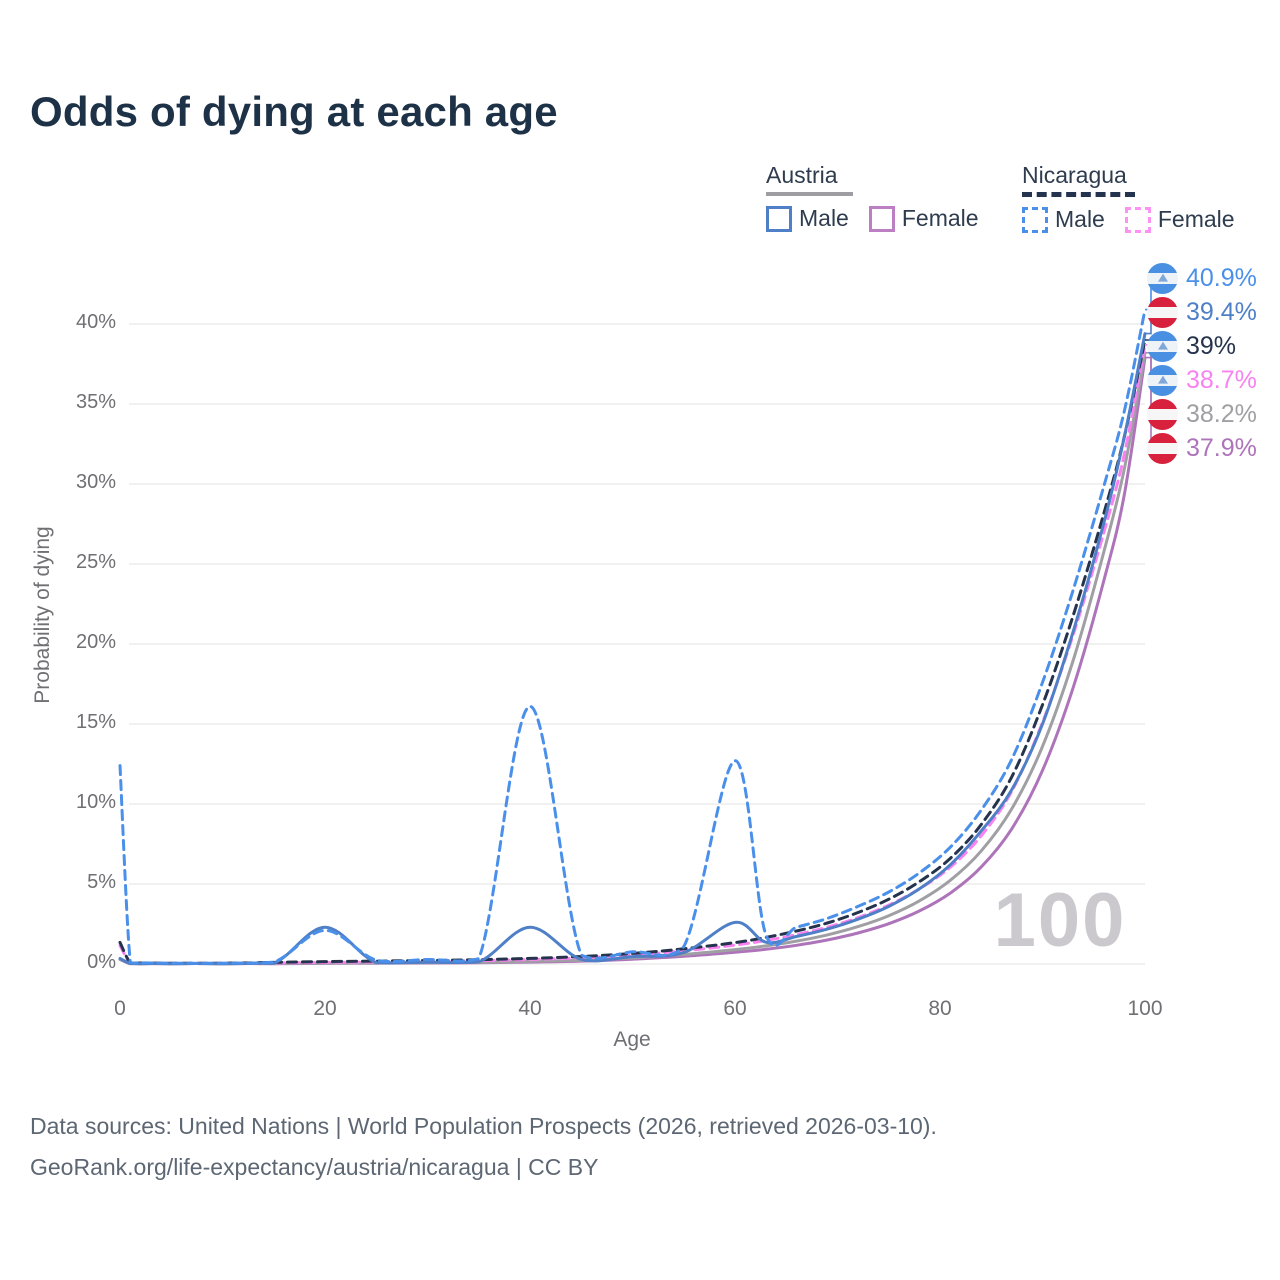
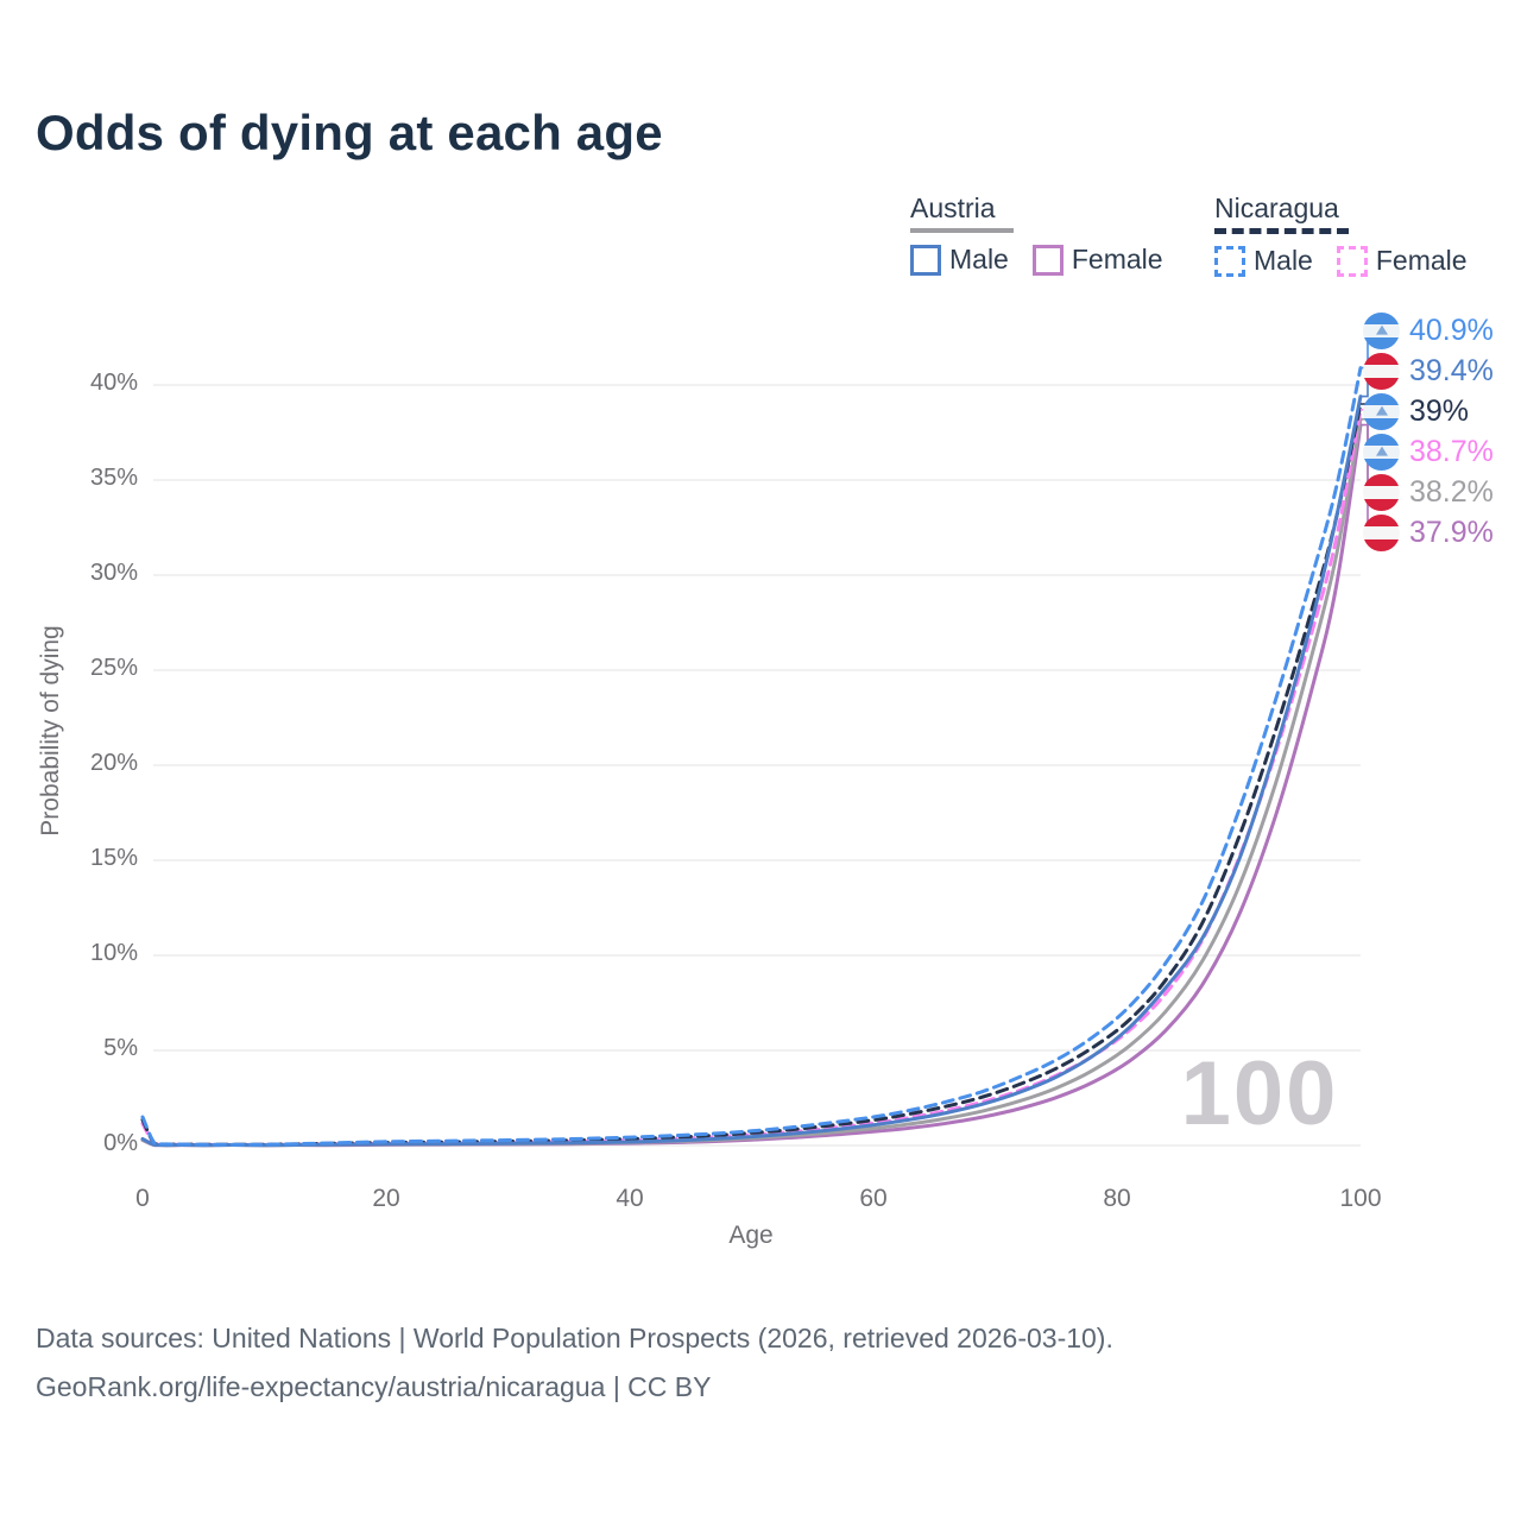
Nicaragua Male/0: 12.4% -> 1.5%
Nicaragua Male/20: 2.1% -> 0.2%
Austria Male/20: 2.3% -> 0.1%
Nicaragua Male/40: 16.1% -> 0.4%
Austria Male/40: 2.3% -> 0.2%
Nicaragua Male/60: 12.7% -> 1.5%
Austria Male/60: 2.6% -> 1.1%
